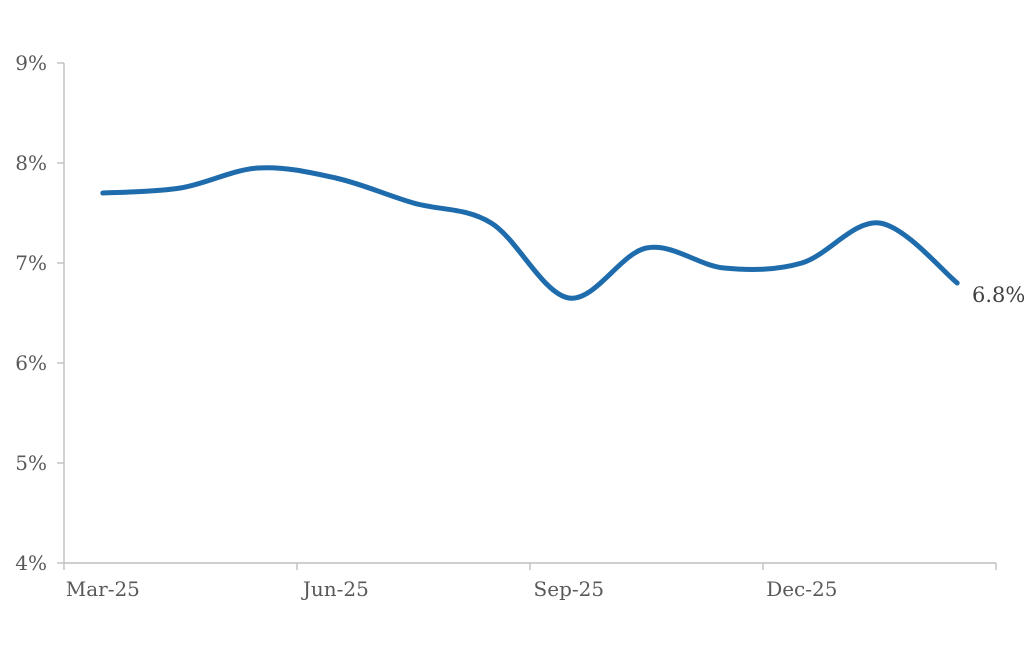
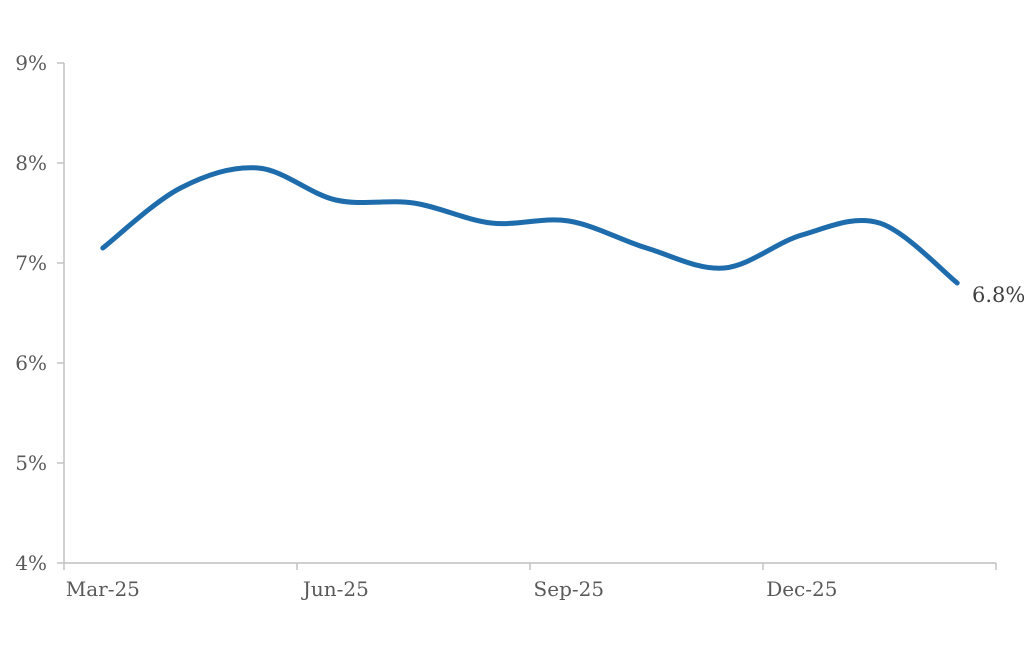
Mar-25: 7.70% -> 7.15%
Jun-25: 7.85% -> 7.63%
Sep-25: 6.65% -> 7.42%
Dec-25: 7.00% -> 7.28%
